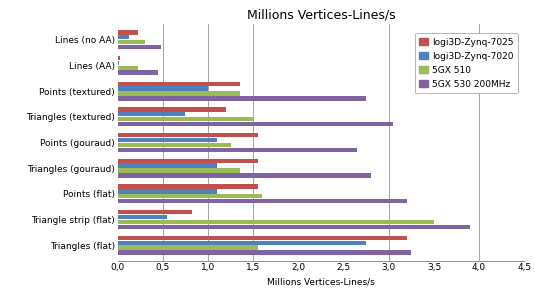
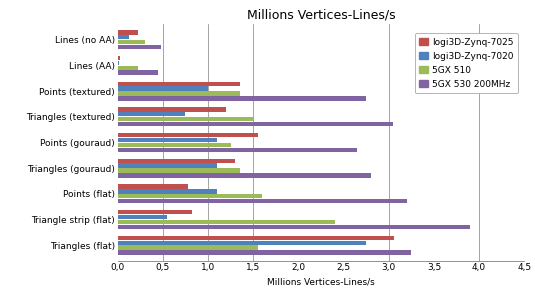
logi3D-Zynq-7025/Triangles (gouraud): 1,55 -> 1,30
logi3D-Zynq-7025/Points (flat): 1,55 -> 0,78
5GX 510/Triangle strip (flat): 3,50 -> 2,40
logi3D-Zynq-7025/Triangles (flat): 3,20 -> 3,06
